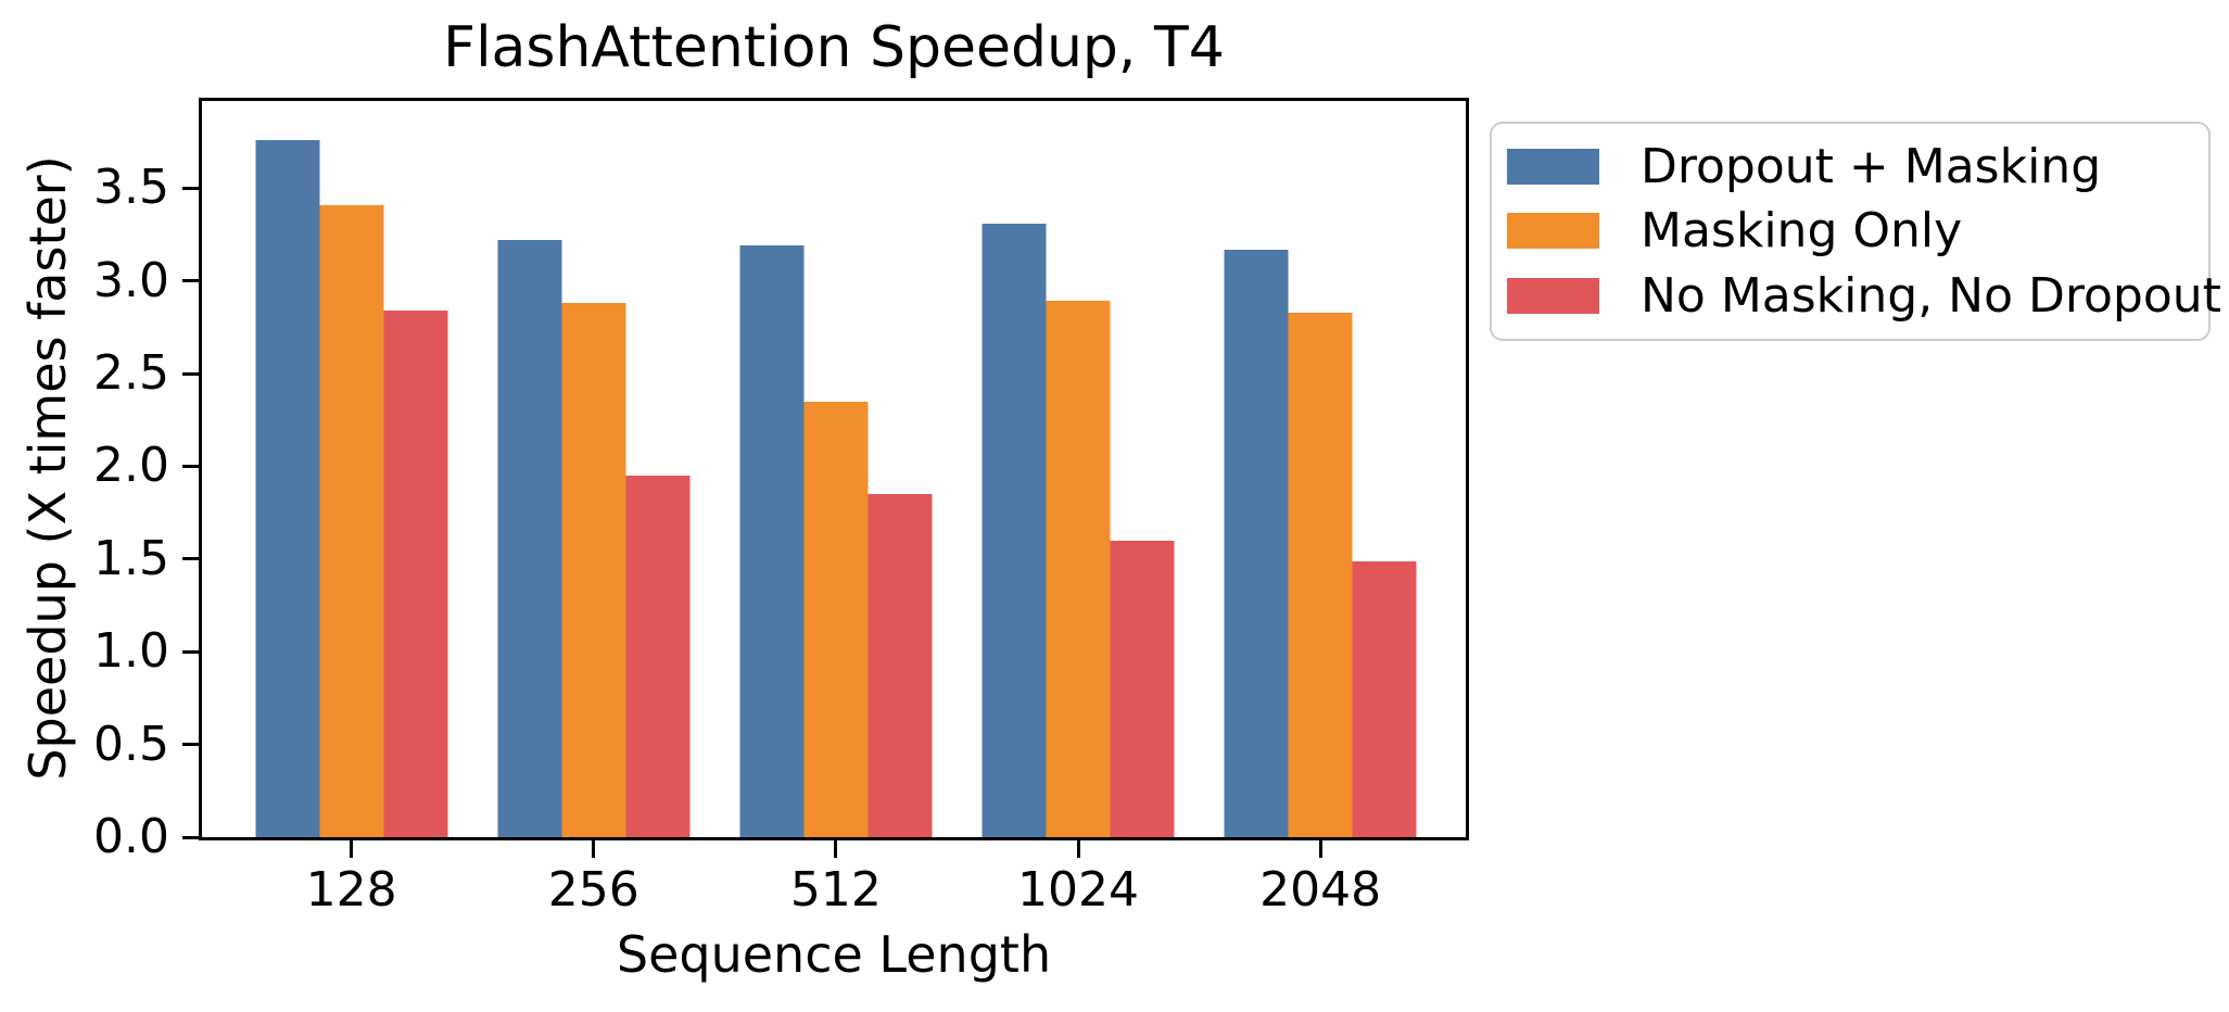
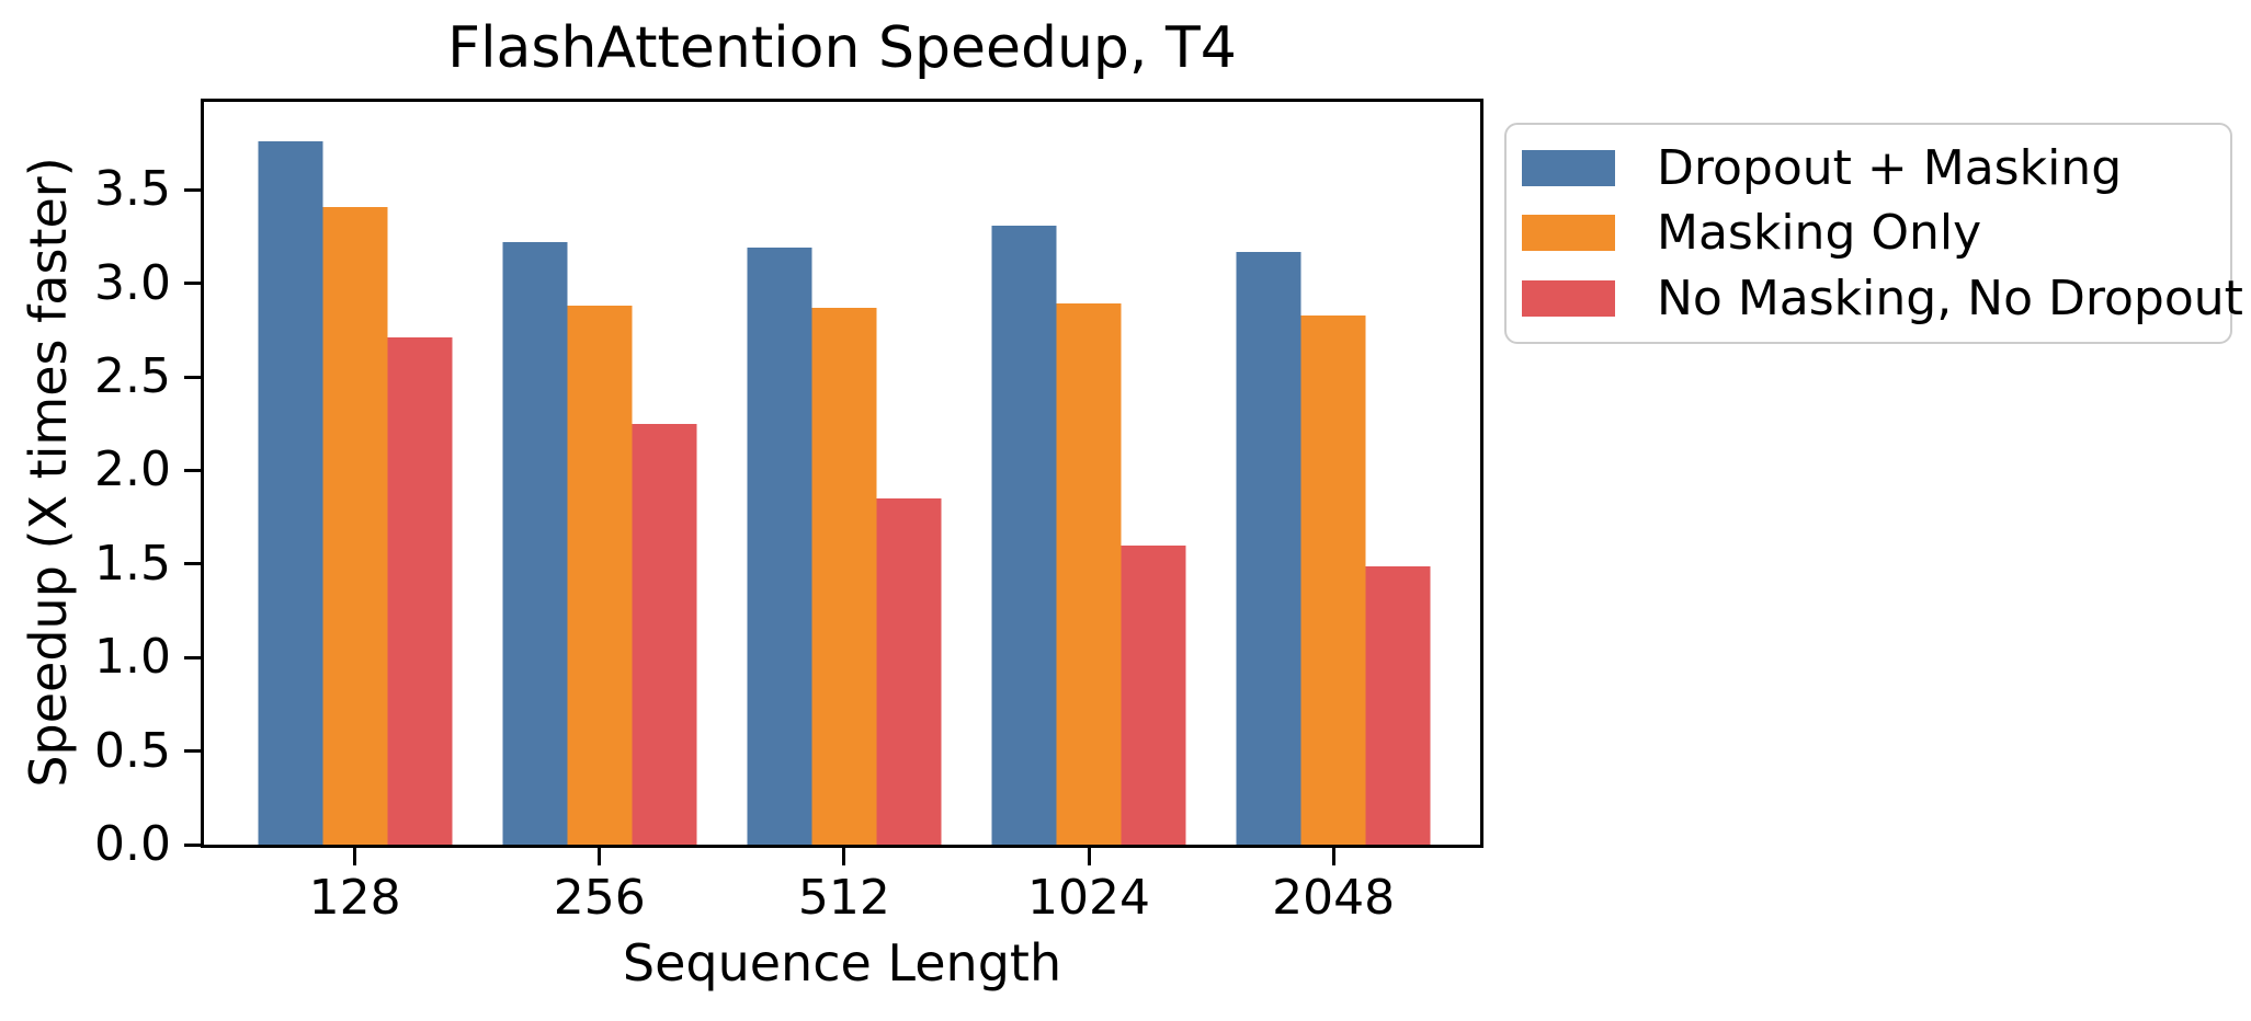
No Masking, No Dropout/128: 2.84 -> 2.71
No Masking, No Dropout/256: 1.95 -> 2.25
Masking Only/512: 2.35 -> 2.87
